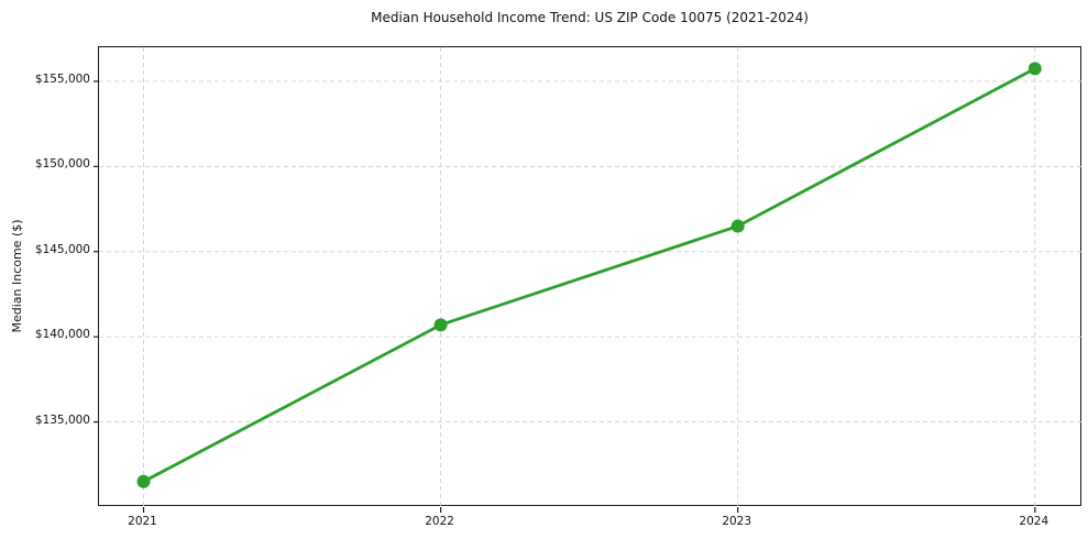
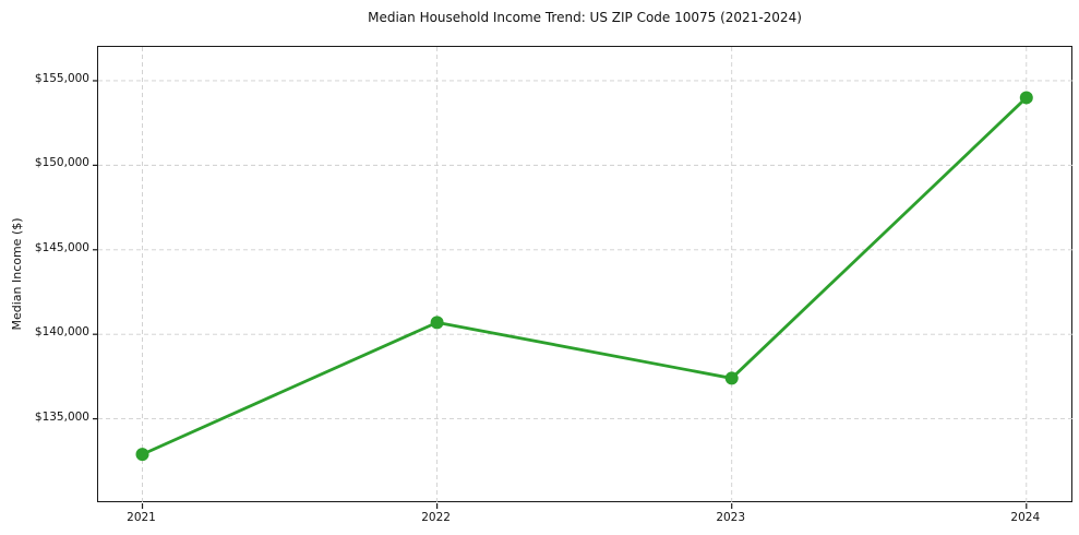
2021: $131500 -> $132900
2023: $146500 -> $137400
2024: $155800 -> $154000
